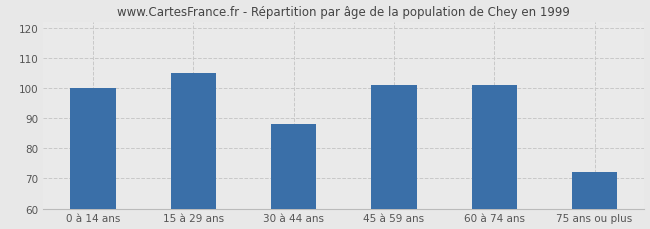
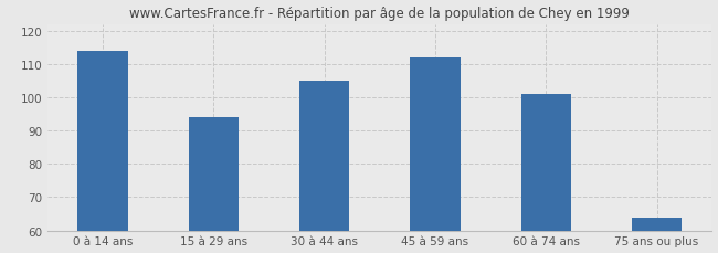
0 à 14 ans: 100 -> 114
15 à 29 ans: 105 -> 94
30 à 44 ans: 88 -> 105
45 à 59 ans: 101 -> 112
75 ans ou plus: 72 -> 64
